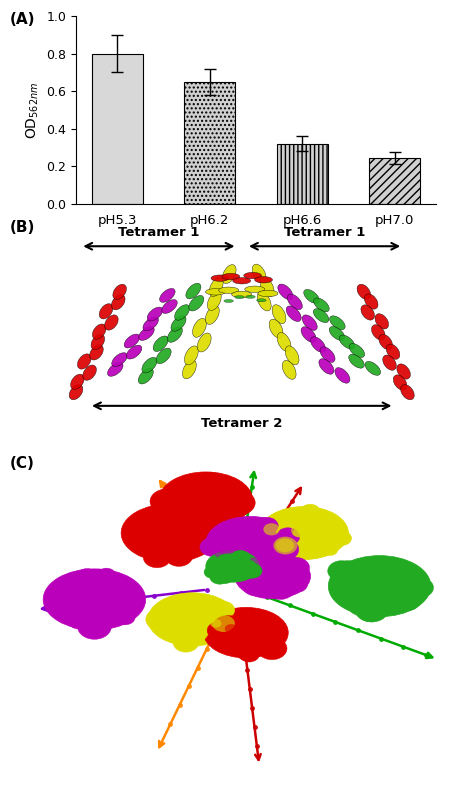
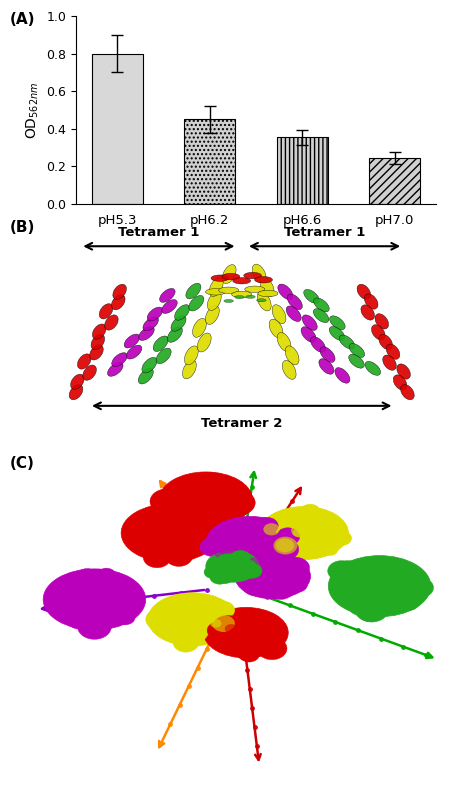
pH6.2: 0.65 -> 0.45
pH6.6: 0.32 -> 0.35
